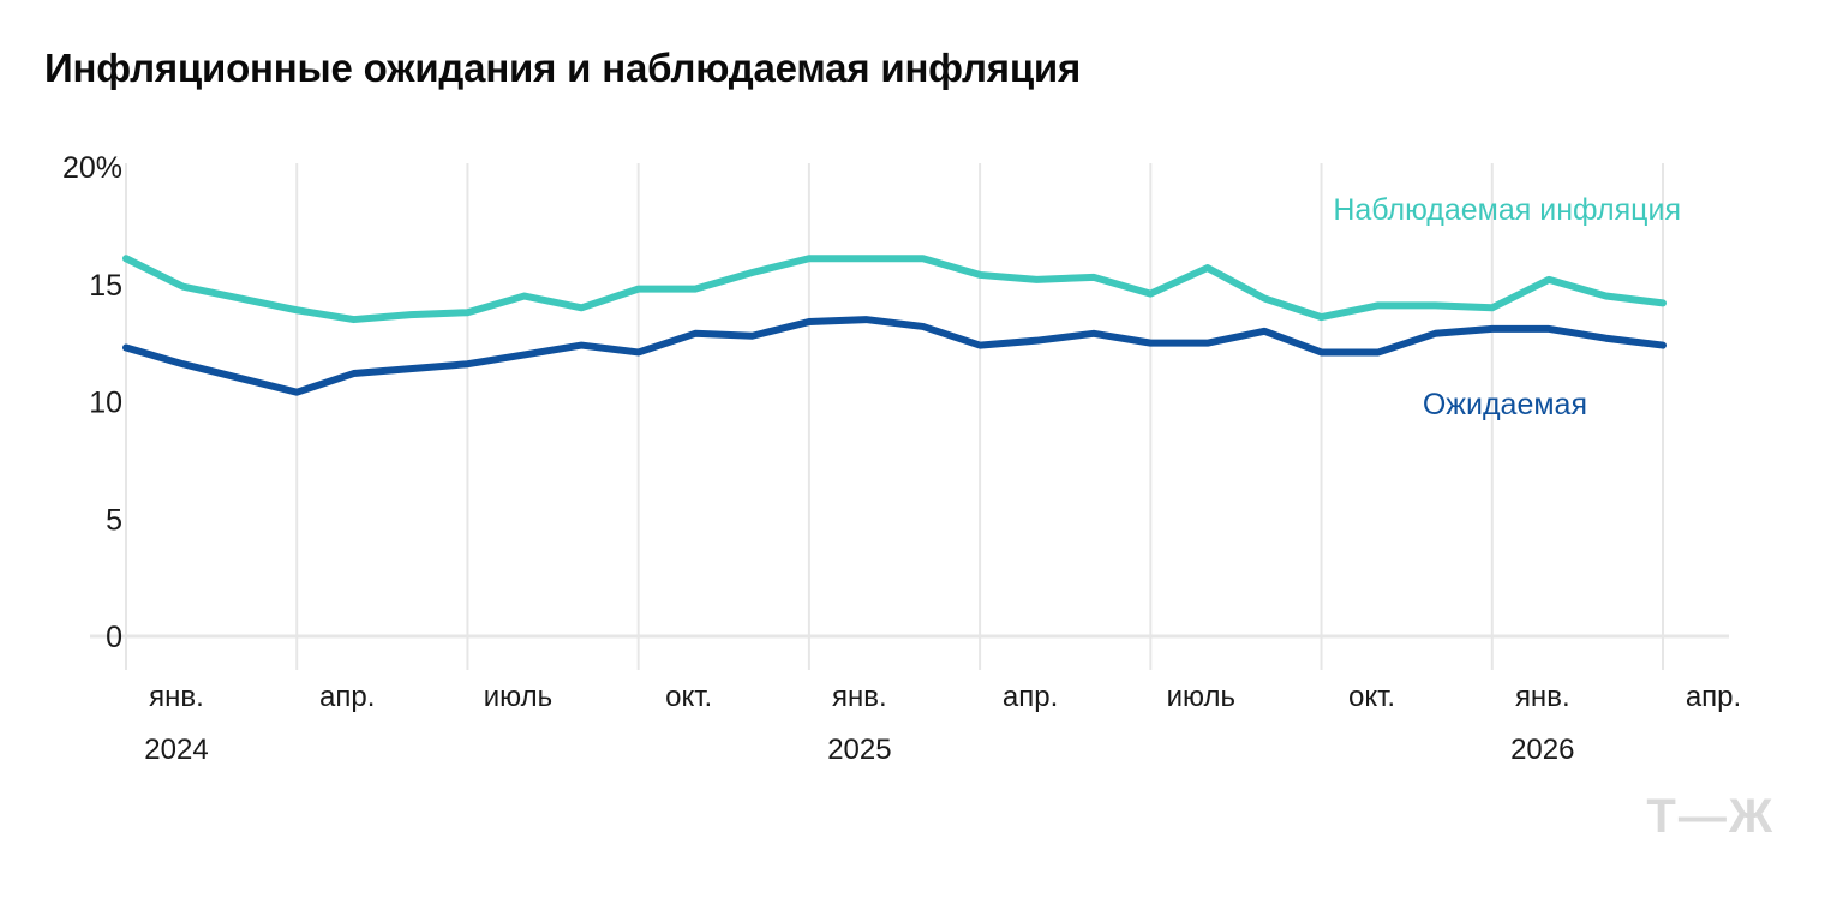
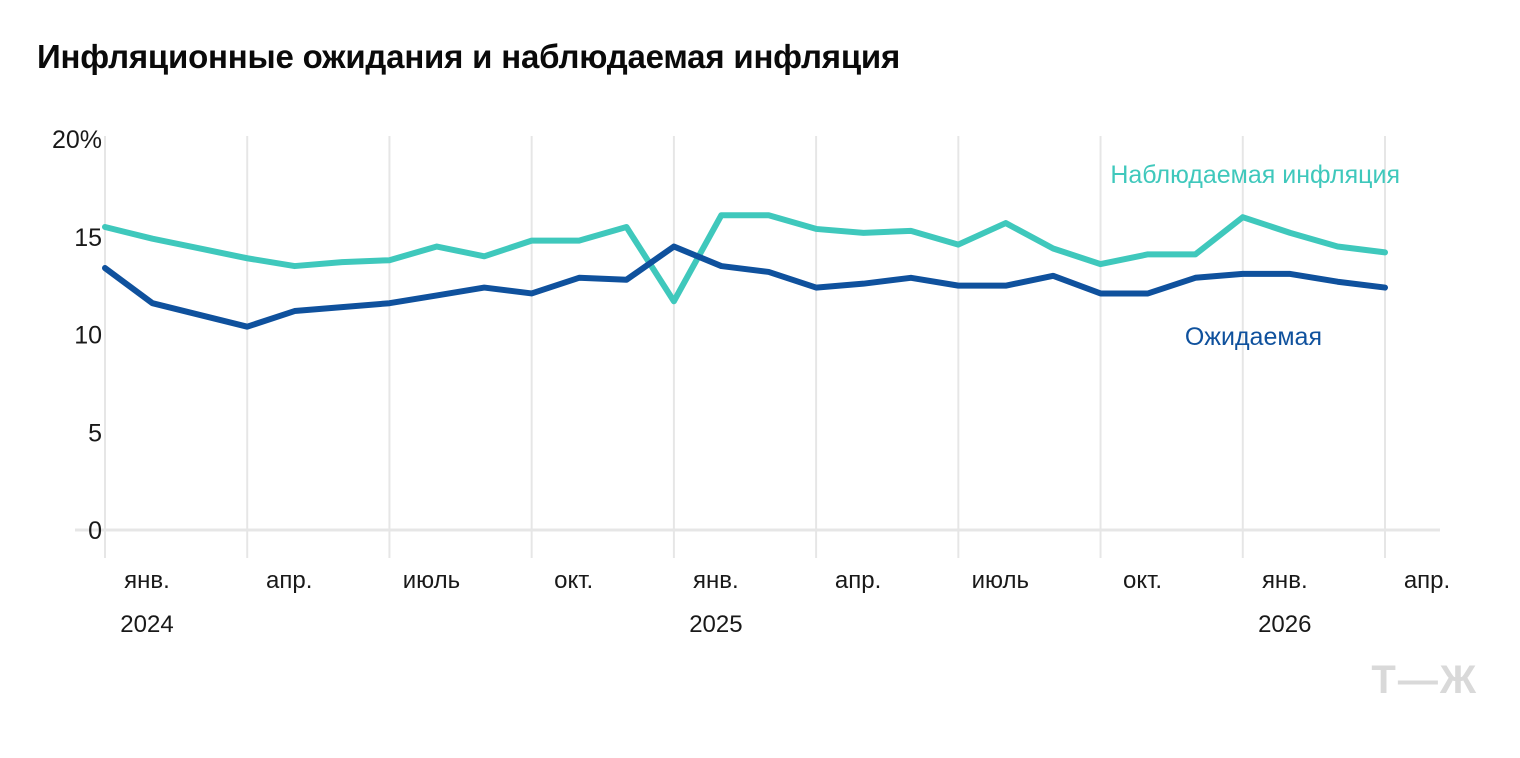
Наблюдаемая инфляция/янв. 2024: 16.1% -> 15.5%
Ожидаемая/янв. 2024: 12.3% -> 13.4%
Наблюдаемая инфляция/янв. 2025: 16.1% -> 11.7%
Ожидаемая/янв. 2025: 13.4% -> 14.5%
Наблюдаемая инфляция/янв. 2026: 14.0% -> 16.0%
